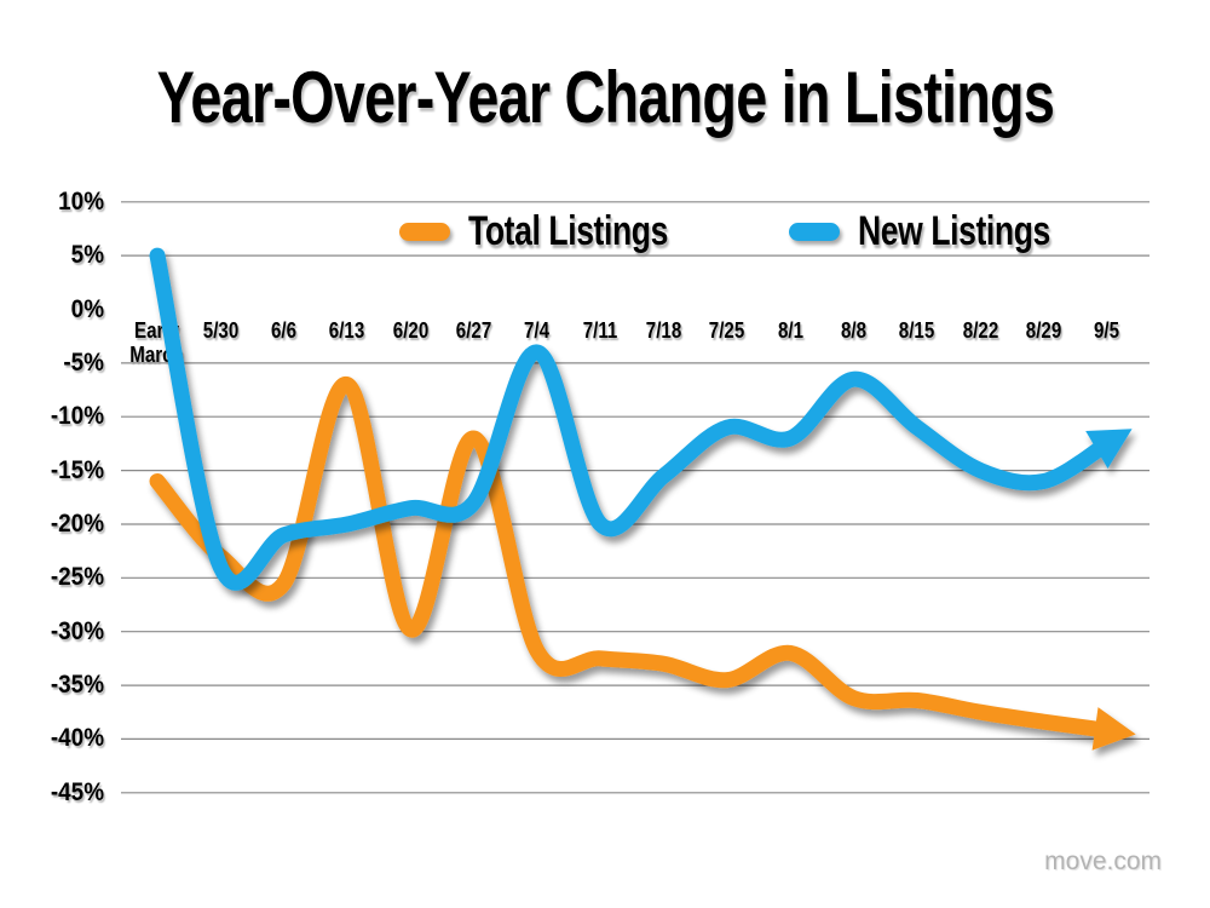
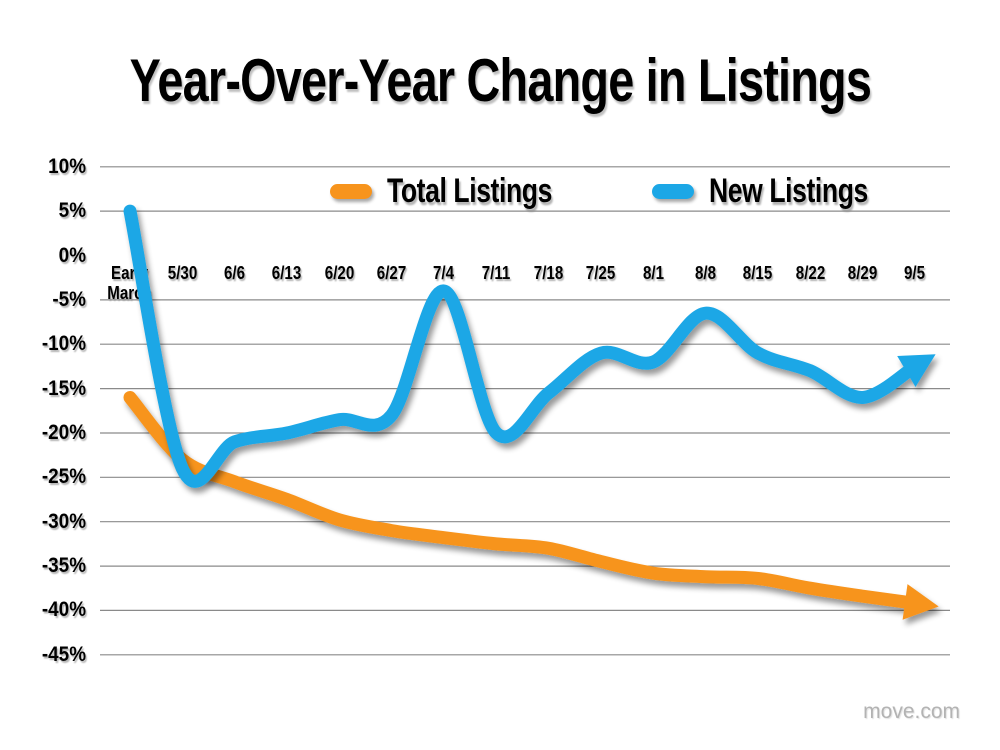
Total Listings/6/13: -7% -> -28%
Total Listings/6/27: -12% -> -31%
Total Listings/8/1: -32% -> -36%
New Listings/8/22: -15% -> -13%
